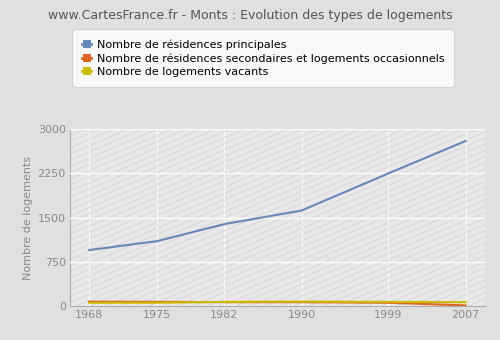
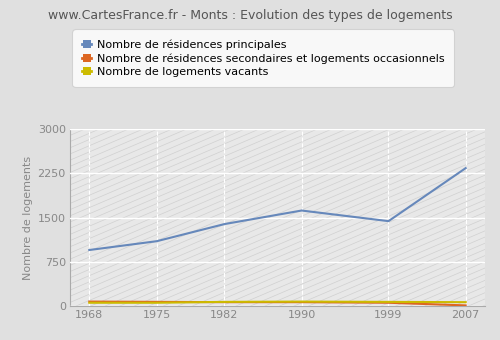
Nombre de résidences principales/1999: 2250 -> 1440
Nombre de résidences principales/2007: 2800 -> 2340
